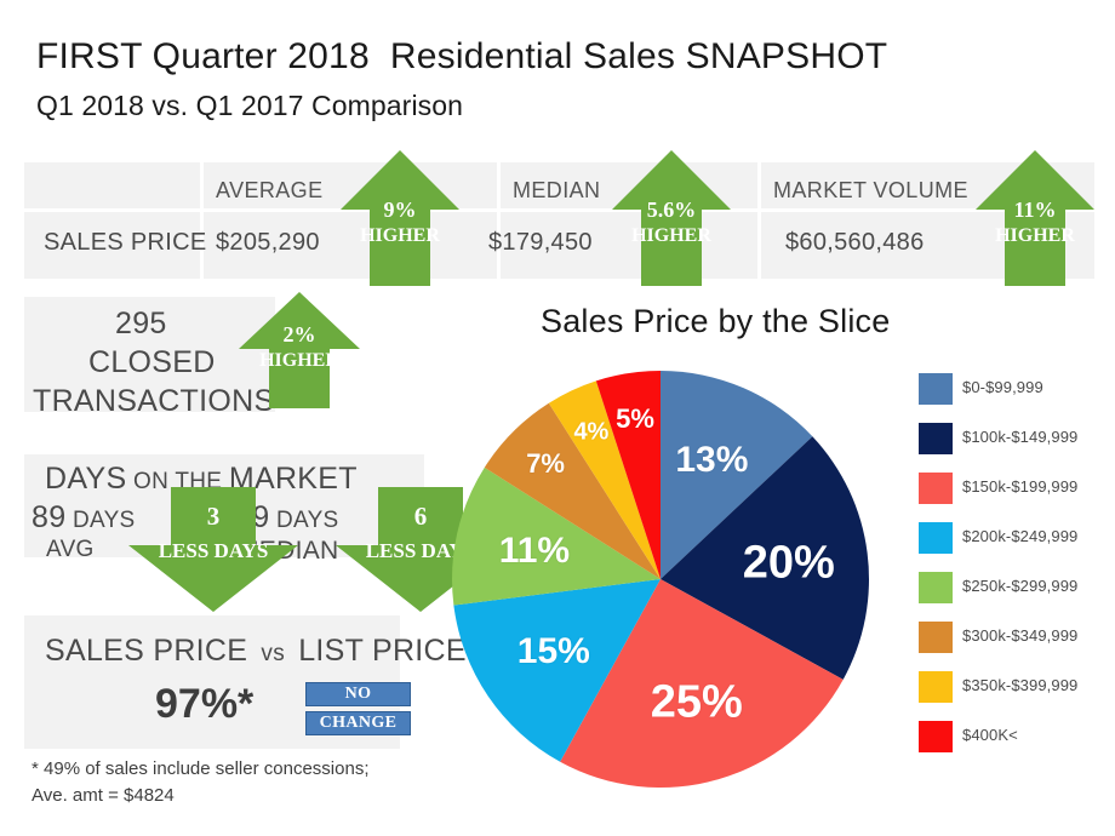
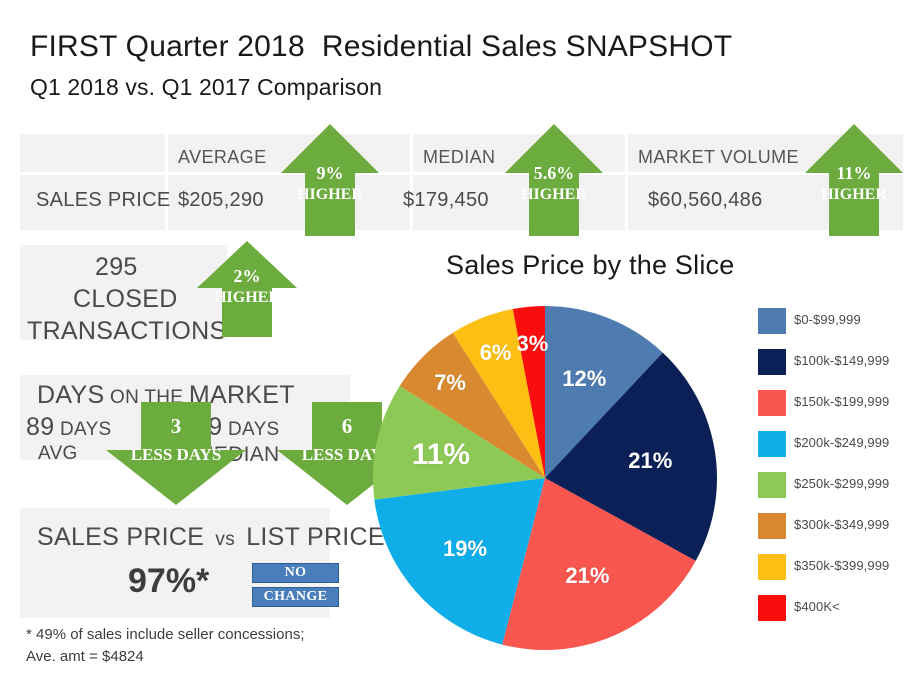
$0-$99,999: 13% -> 12%
$100k-$149,999: 20% -> 21%
$150k-$199,999: 25% -> 21%
$200k-$249,999: 15% -> 19%
$350k-$399,999: 4% -> 6%
$400K<: 5% -> 3%
